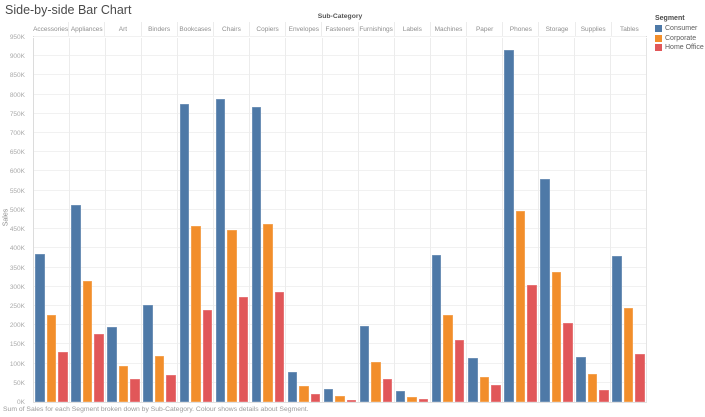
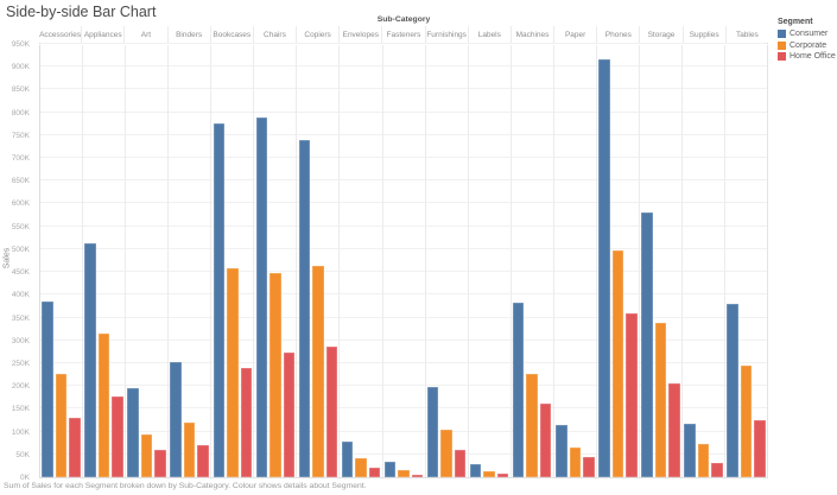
Consumer/Copiers: 770K -> 740K
Home Office/Phones: 310K -> 360K
